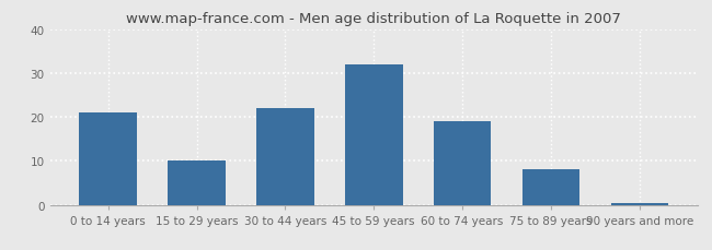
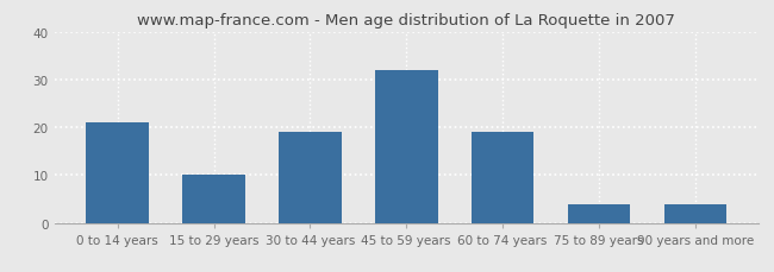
30 to 44 years: 22.0 -> 19.0
75 to 89 years: 8.0 -> 4.0
90 years and more: 0.5 -> 4.0
